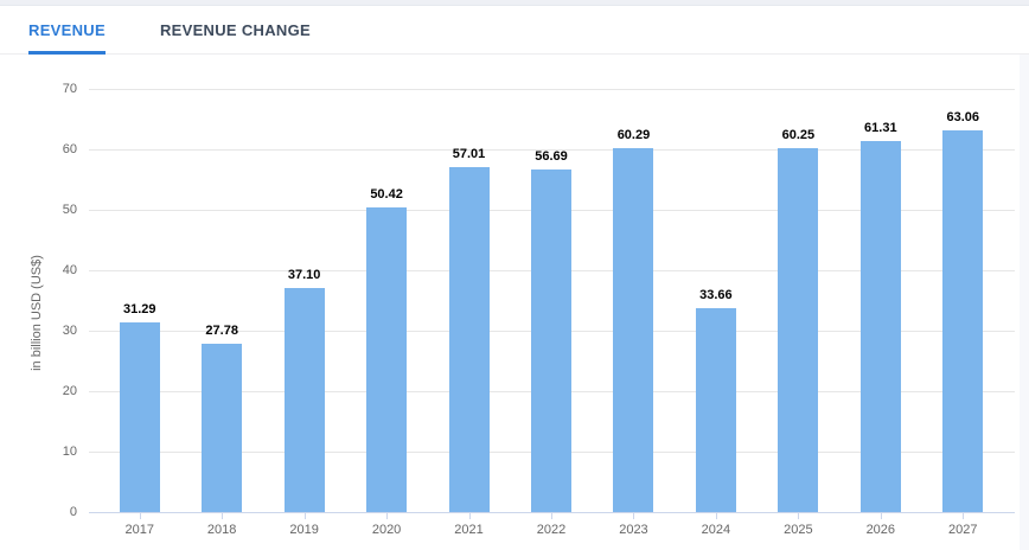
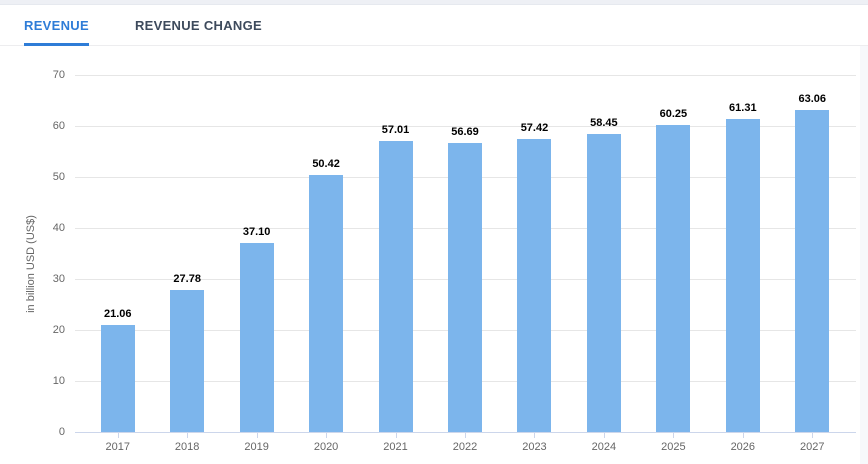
2017: 31.29 -> 21.06
2023: 60.29 -> 57.42
2024: 33.66 -> 58.45
